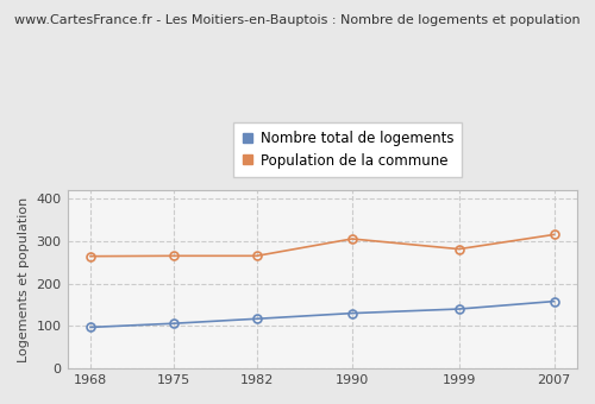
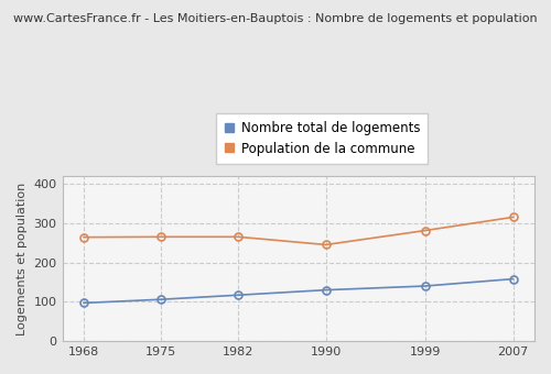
Population de la commune/1990: 305 -> 245
